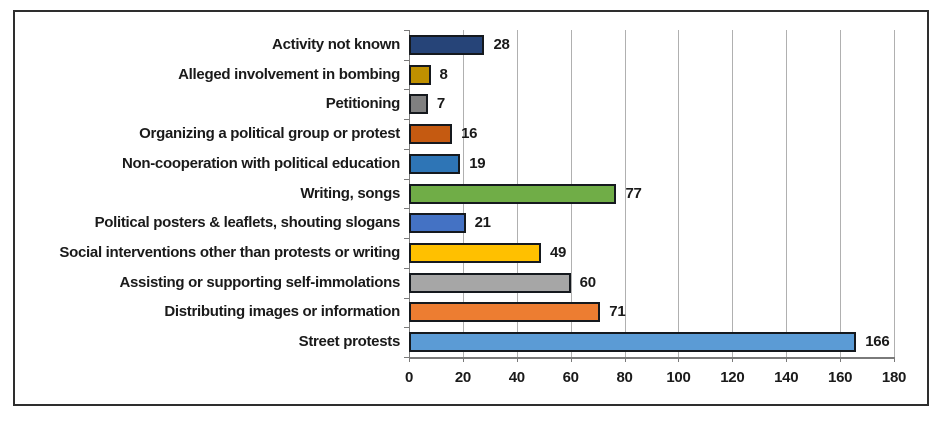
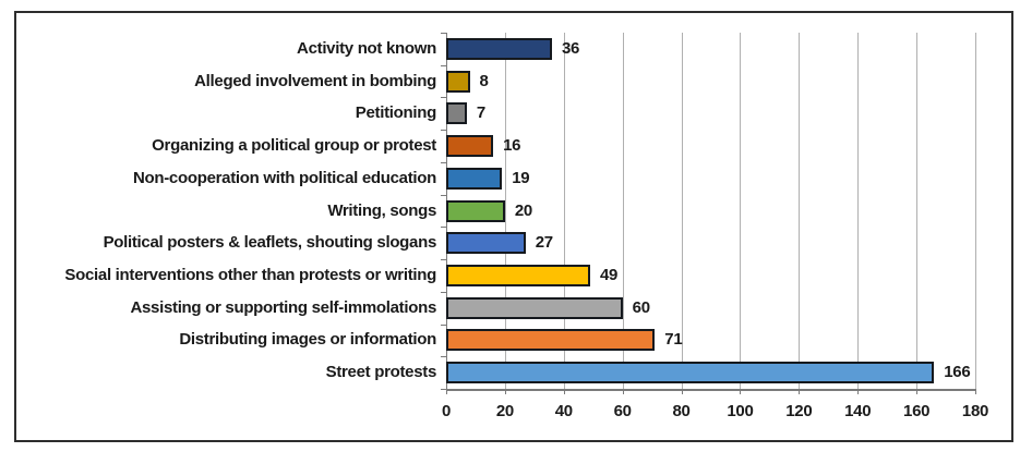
Activity not known: 28 -> 36
Writing, songs: 77 -> 20
Political posters & leaflets, shouting slogans: 21 -> 27
